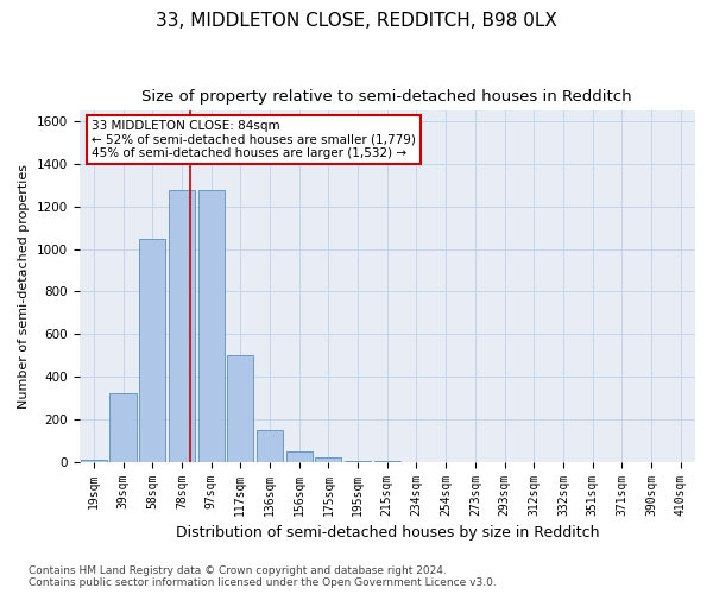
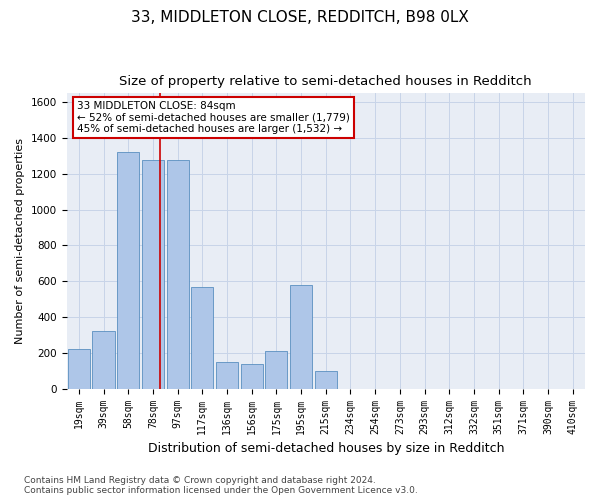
19sqm: 10 -> 220
58sqm: 1050 -> 1320
117sqm: 500 -> 570
156sqm: 50 -> 140
175sqm: 20 -> 210
195sqm: 0 -> 580
215sqm: 0 -> 100
